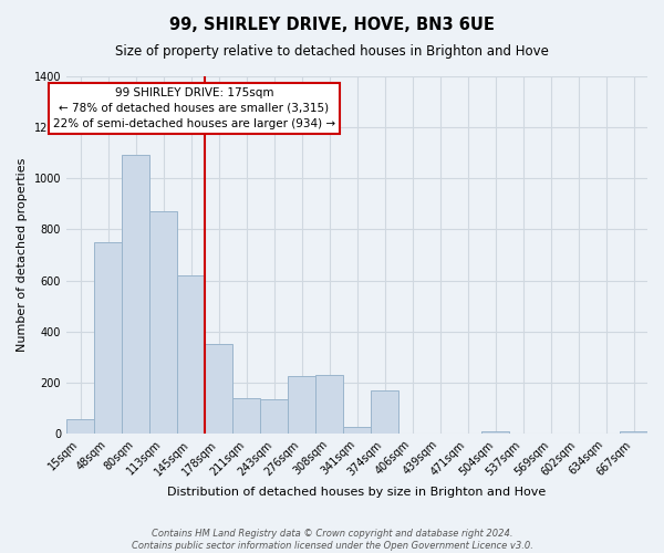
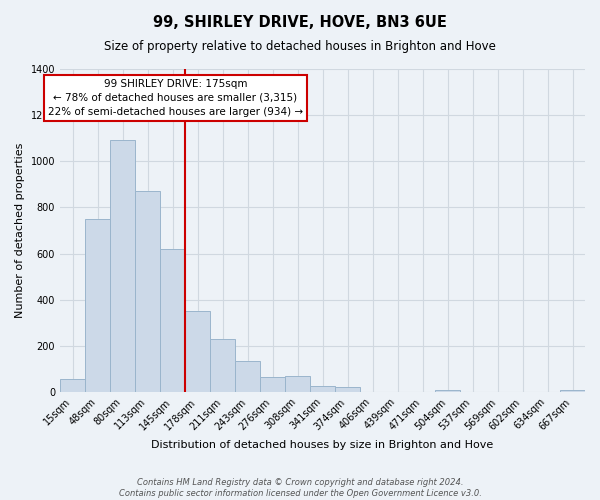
211sqm: 140 -> 230
276sqm: 225 -> 65
308sqm: 230 -> 70
374sqm: 170 -> 20
